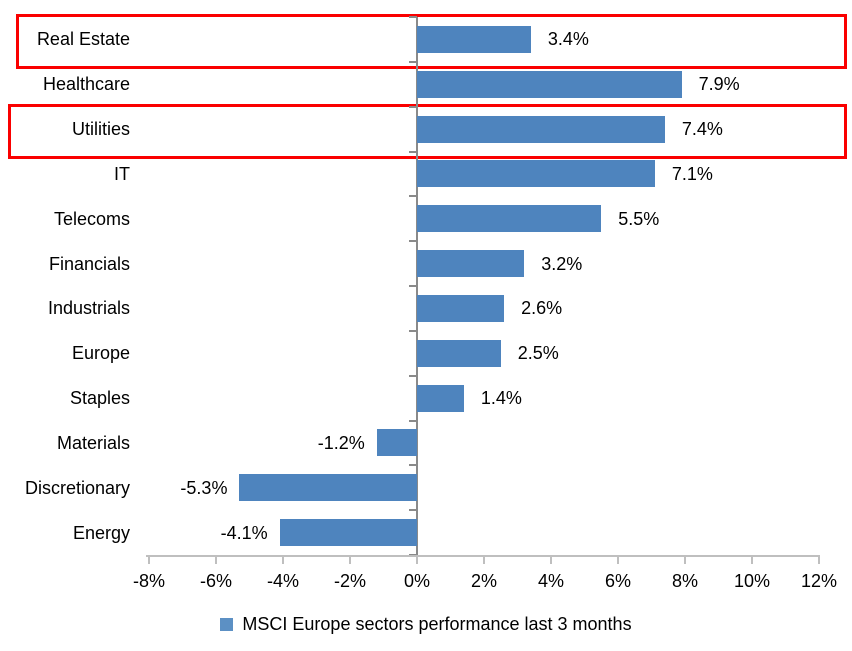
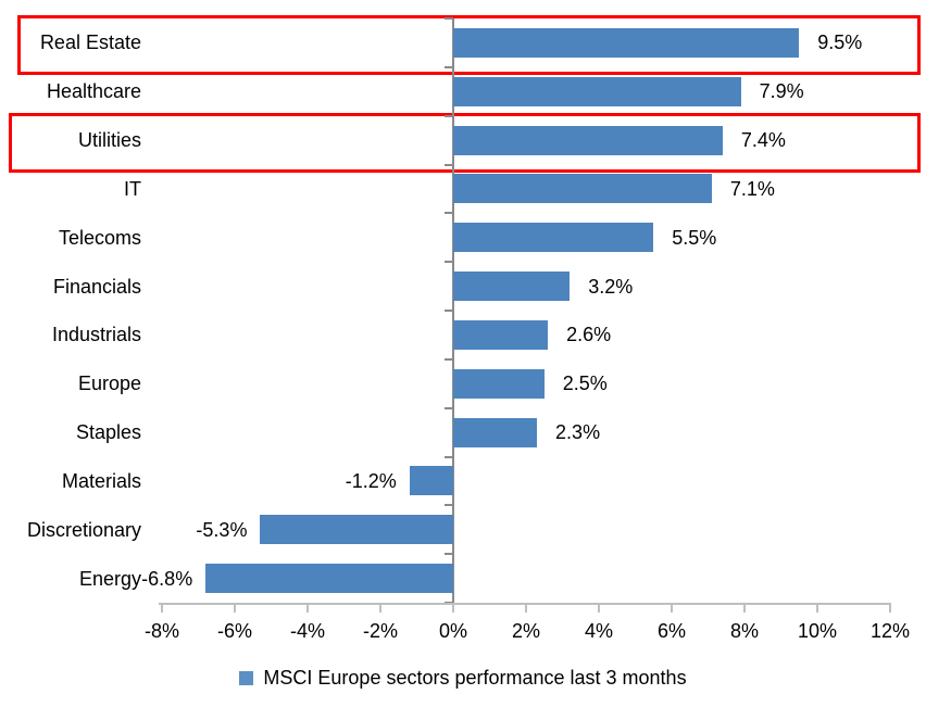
Real Estate: 3.4% -> 9.5%
Staples: 1.4% -> 2.3%
Energy: -4.1% -> -6.8%
